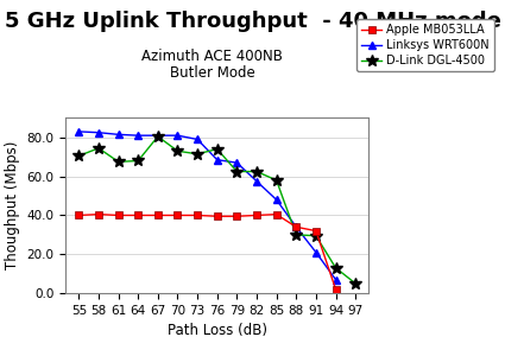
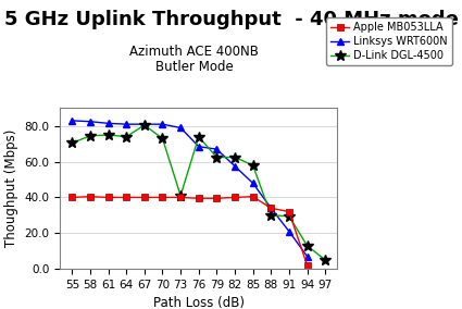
D-Link DGL-4500/61: 68 -> 75
D-Link DGL-4500/64: 68 -> 74
D-Link DGL-4500/73: 72 -> 41
